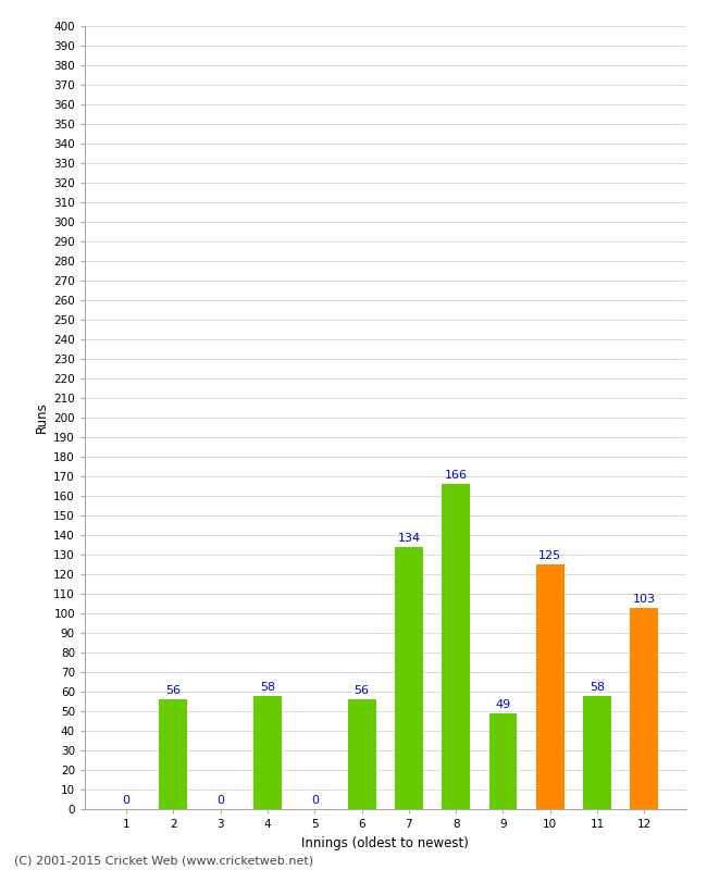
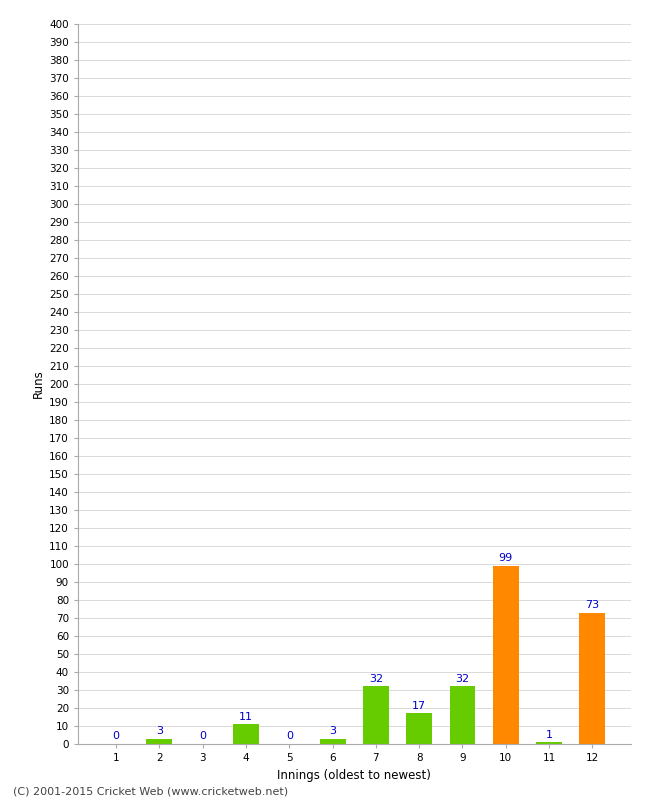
2: 56 -> 3
4: 58 -> 11
6: 56 -> 3
7: 134 -> 32
8: 166 -> 17
9: 49 -> 32
10: 125 -> 99
11: 58 -> 1
12: 103 -> 73
